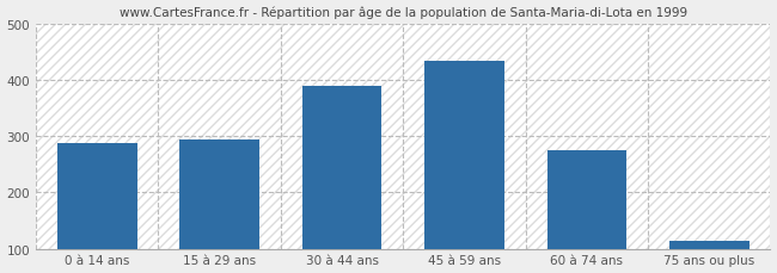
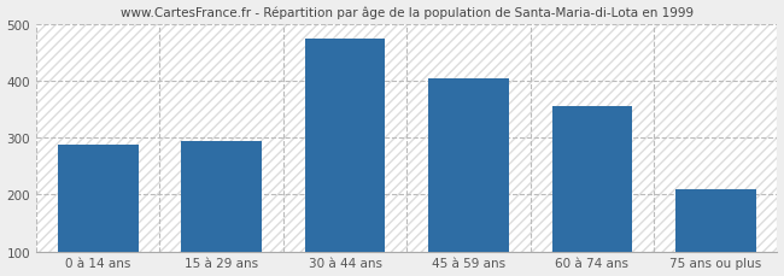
30 à 44 ans: 390 -> 475
45 à 59 ans: 435 -> 405
60 à 74 ans: 275 -> 355
75 ans ou plus: 113 -> 210
